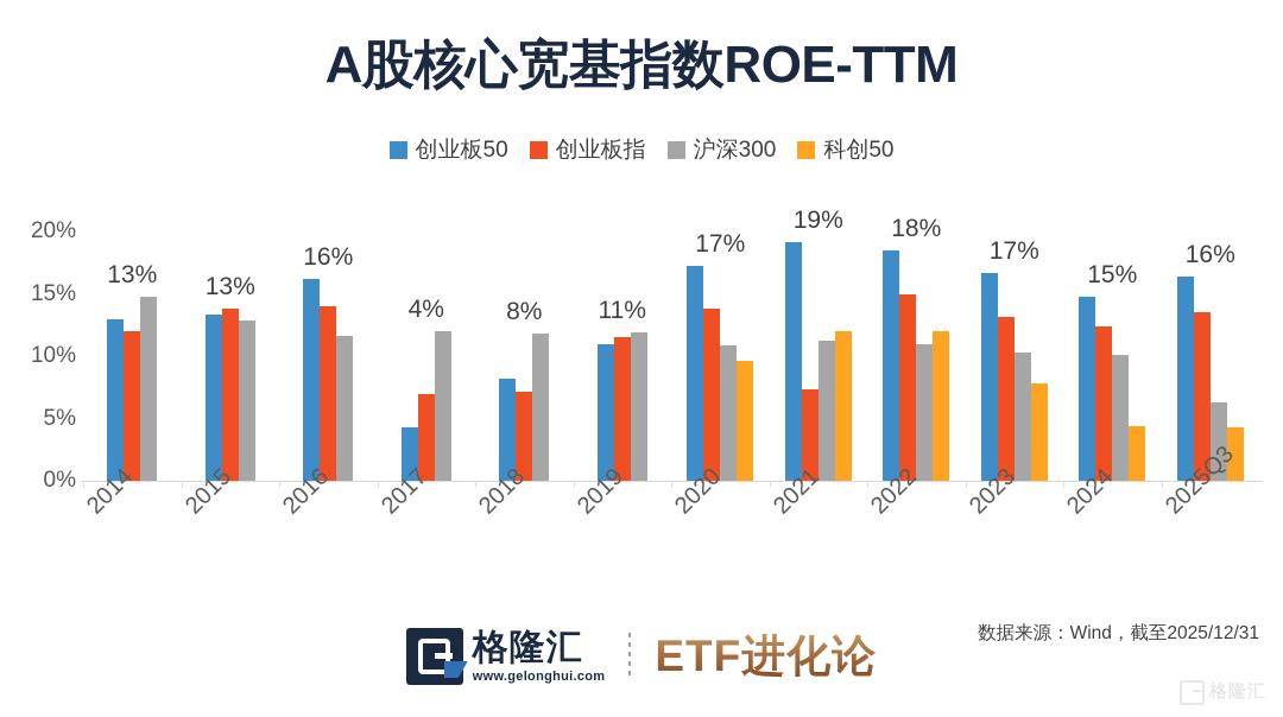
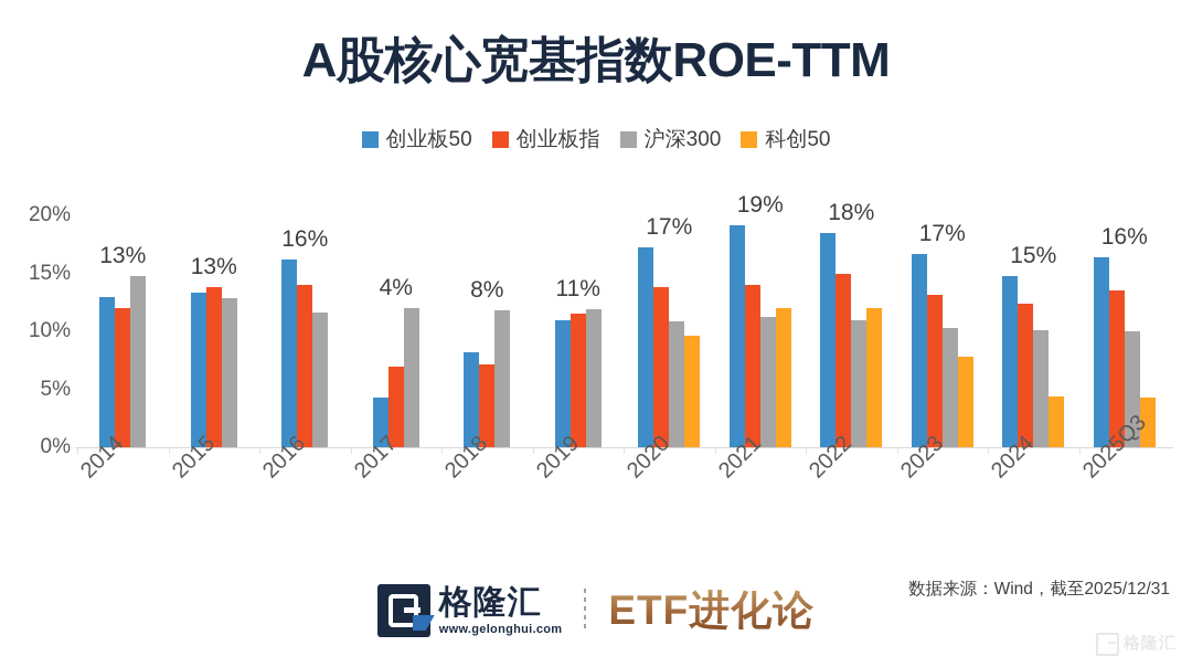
创业板指/2021: 7.3% -> 14.0%
沪深300/2025Q3: 6.3% -> 10.0%
